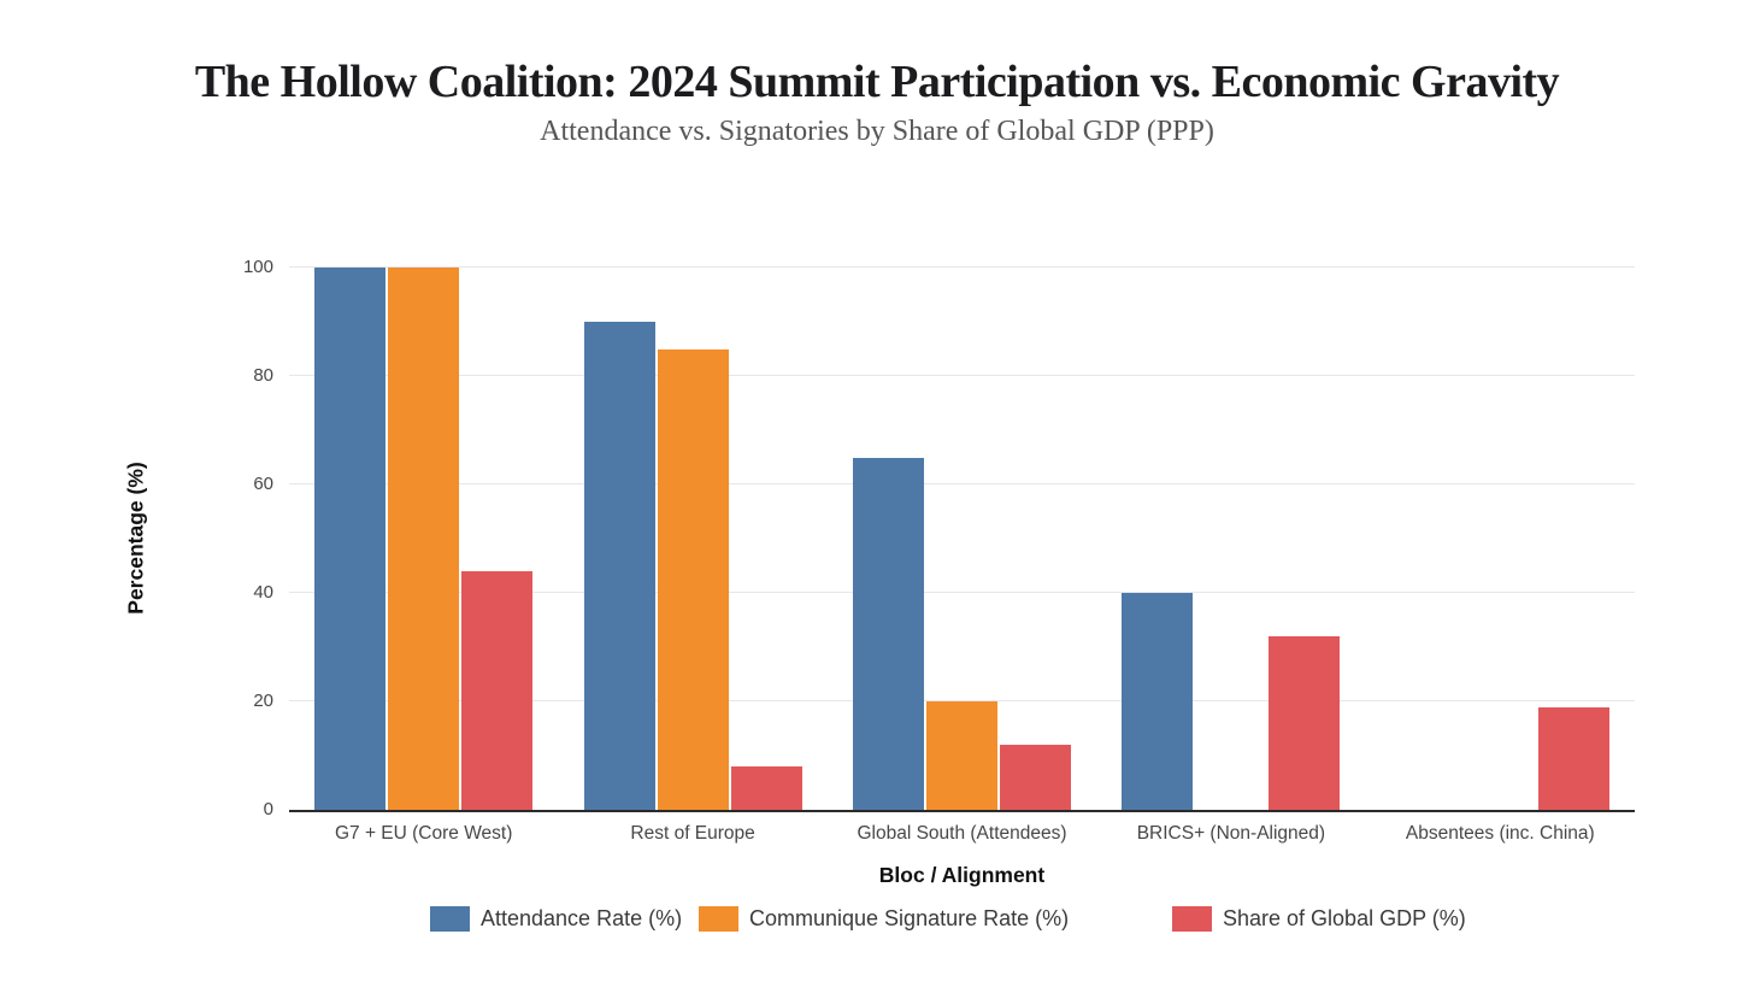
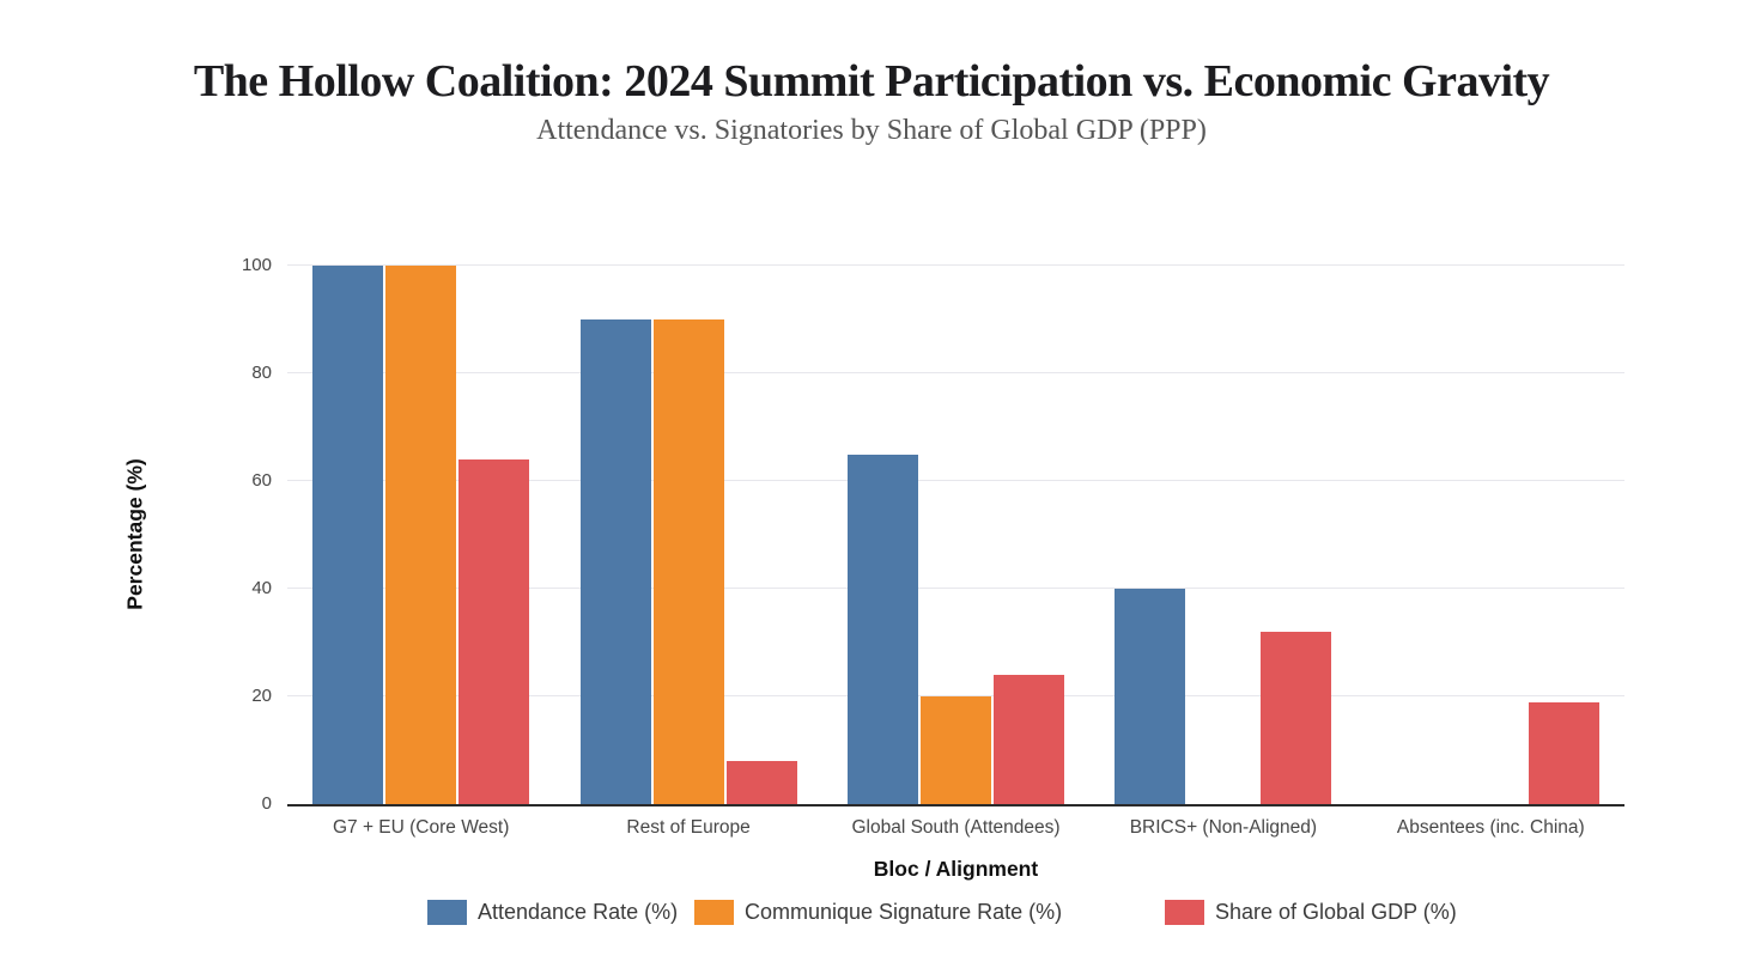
Share of Global GDP (%)/G7 + EU (Core West): 44 -> 64
Communique Signature Rate (%)/Rest of Europe: 85 -> 90
Share of Global GDP (%)/Global South (Attendees): 12 -> 24
